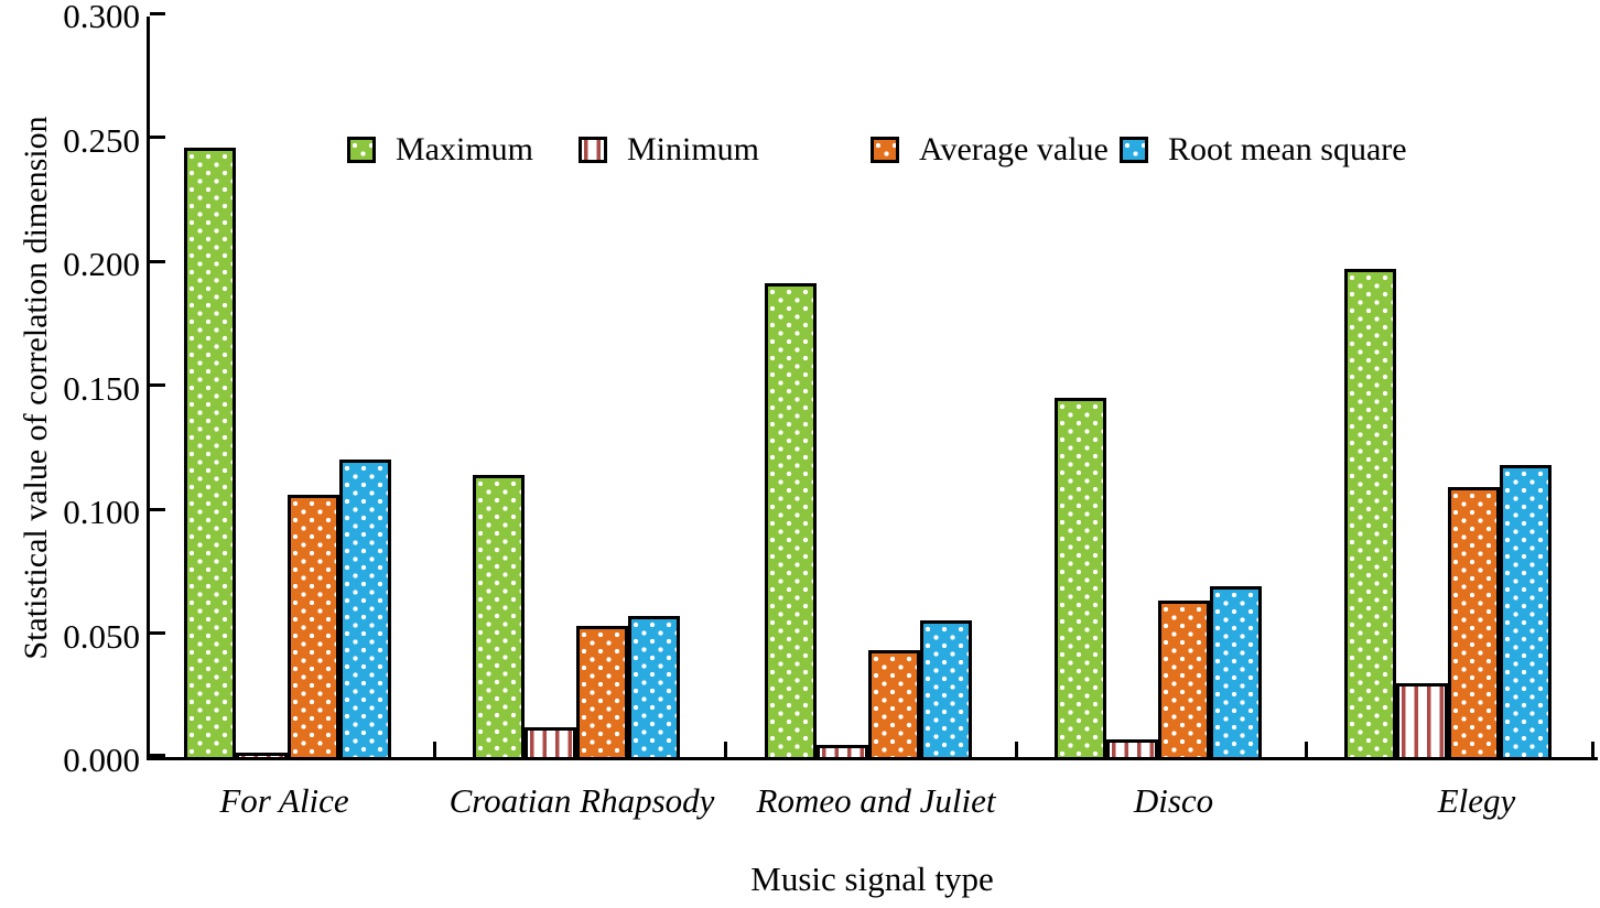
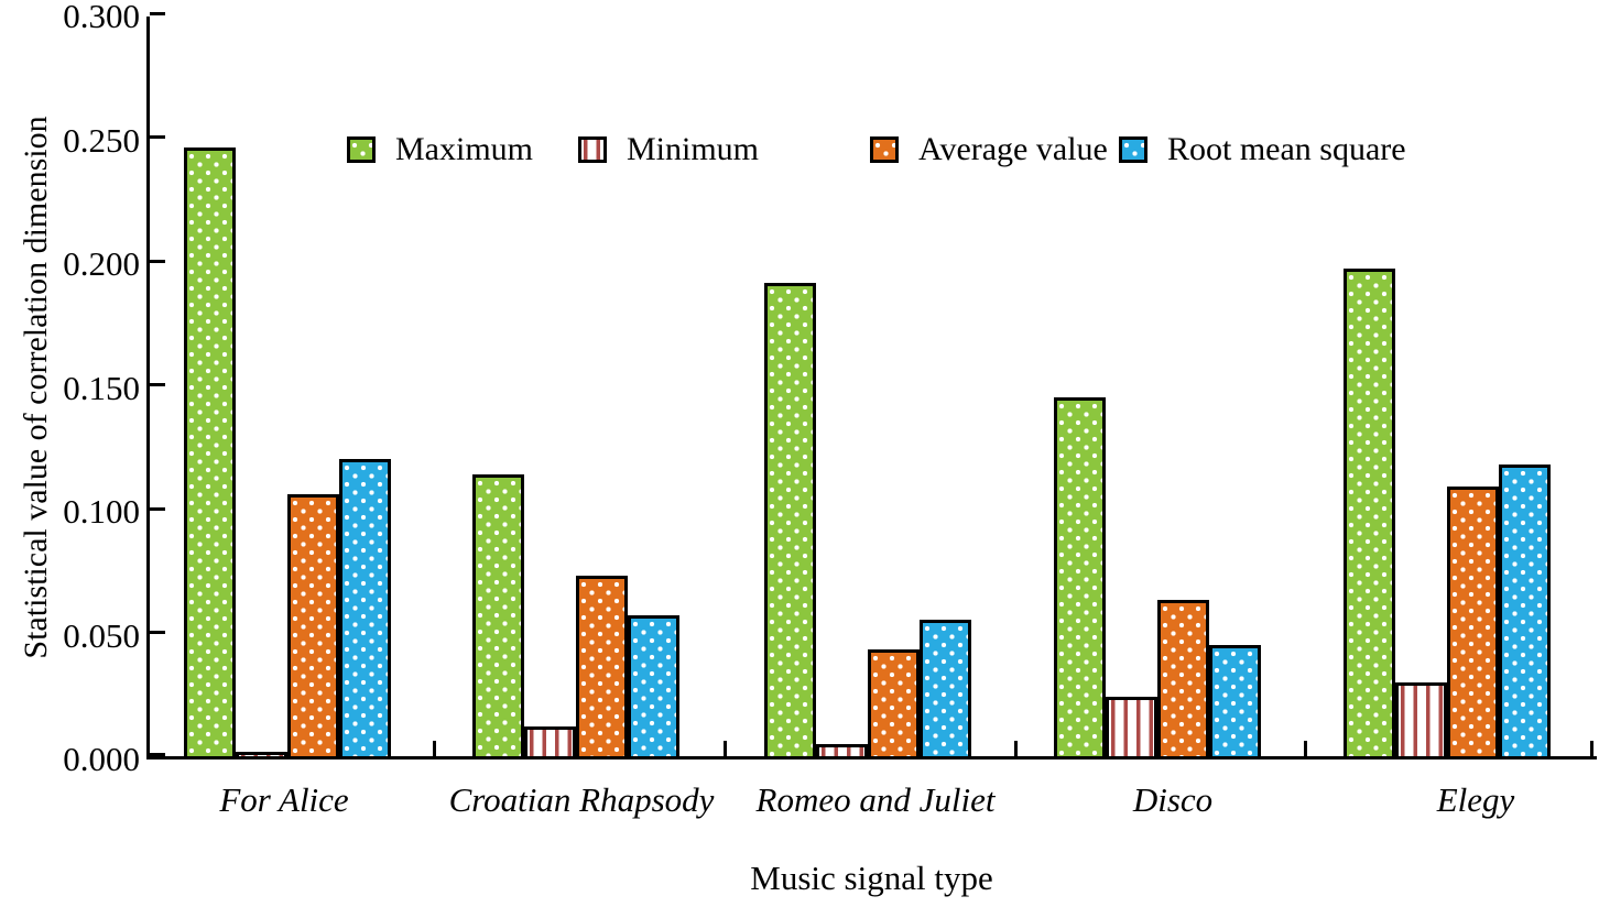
Average value/Croatian Rhapsody: 0.053 -> 0.073
Minimum/Disco: 0.007 -> 0.024
Root mean square/Disco: 0.069 -> 0.045
